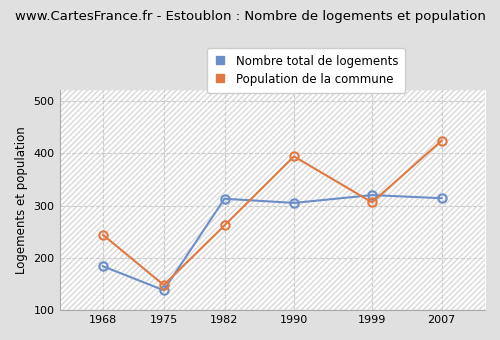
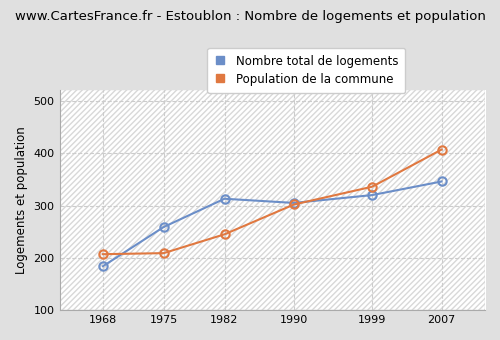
Population de la commune/1968: 244 -> 207
Nombre total de logements/1975: 138 -> 259
Population de la commune/1975: 148 -> 209
Population de la commune/1982: 262 -> 245
Population de la commune/1990: 394 -> 302
Population de la commune/1999: 306 -> 336
Nombre total de logements/2007: 314 -> 346
Population de la commune/2007: 424 -> 407
